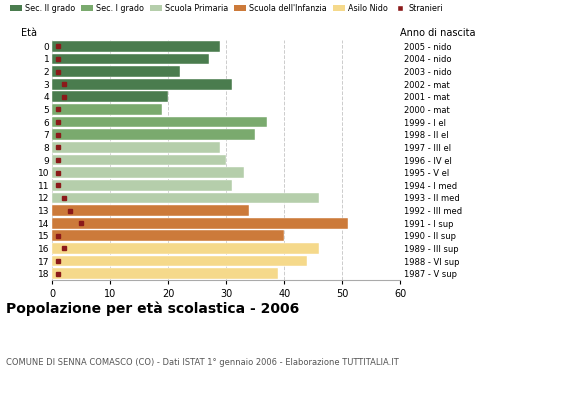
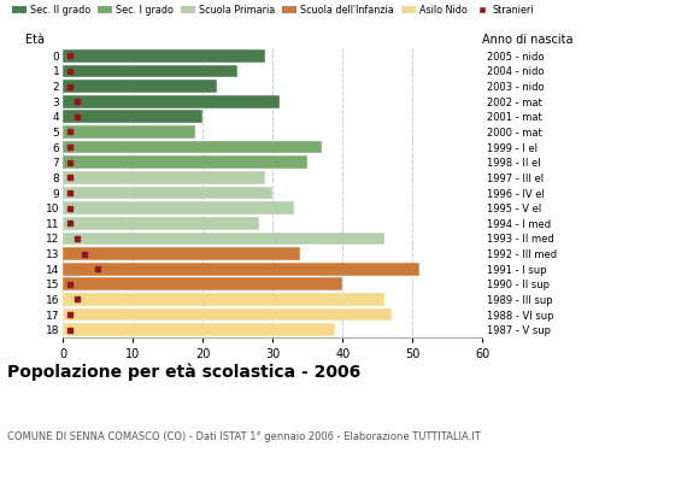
1: 27 -> 25
11: 31 -> 28
17: 44 -> 47
